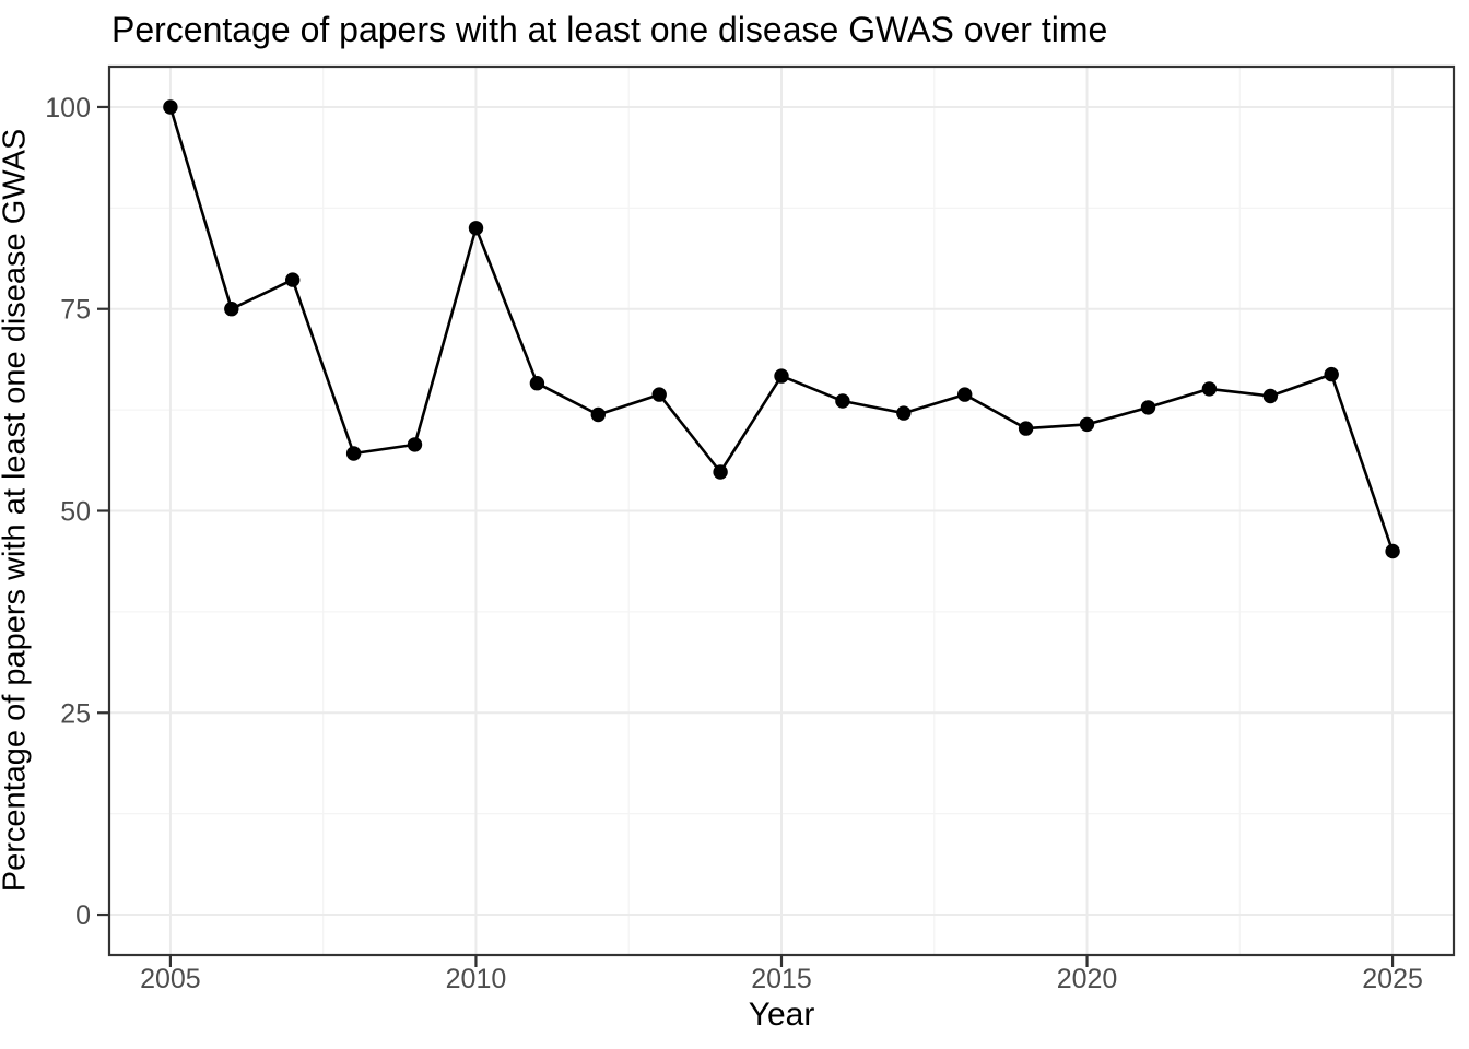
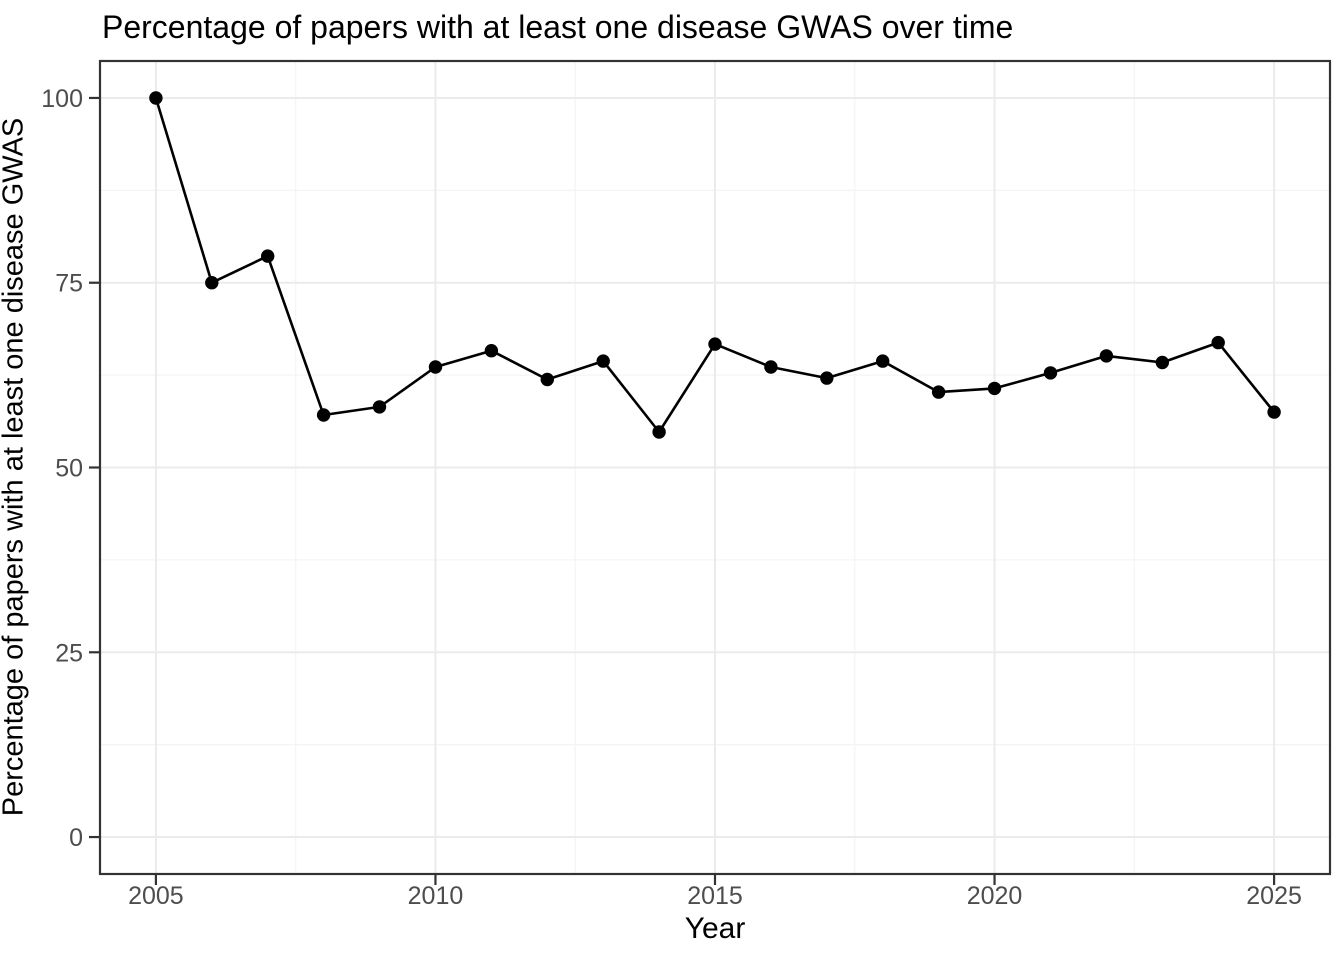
2010: 85 -> 64
2025: 45 -> 58
